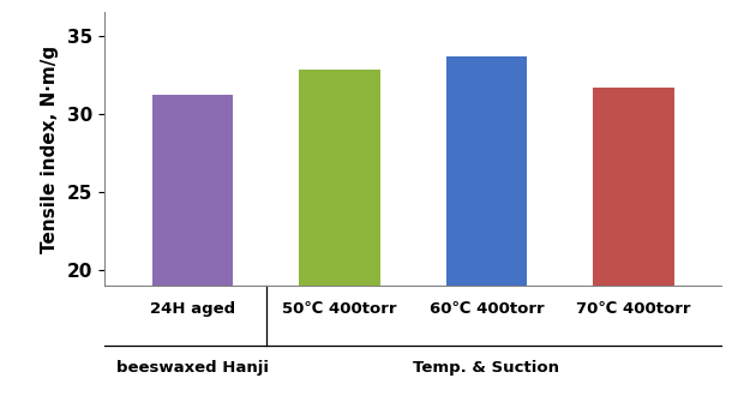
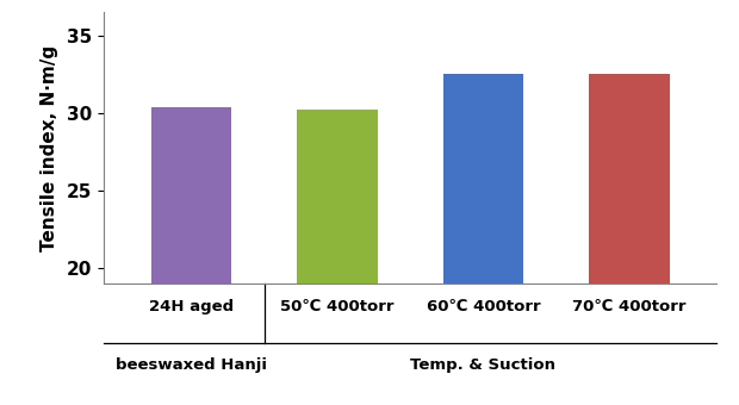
24H aged: 31.2 -> 30.4
50℃ 400torr: 32.8 -> 30.2
60℃ 400torr: 33.7 -> 32.5
70℃ 400torr: 31.7 -> 32.5
